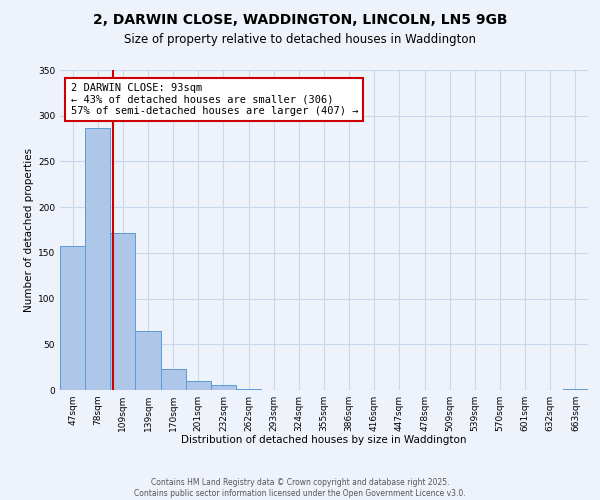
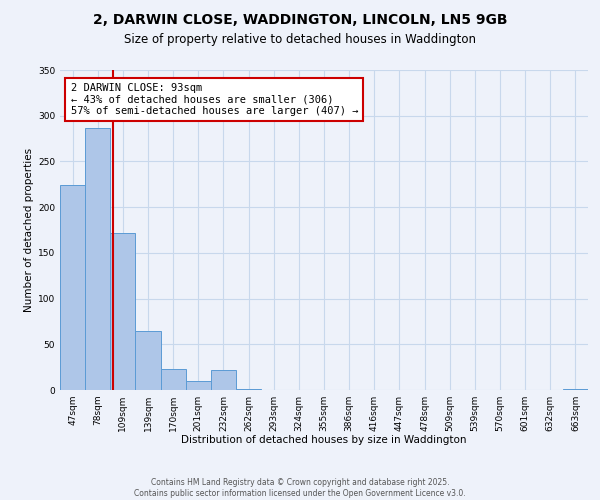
47sqm: 157 -> 224
232sqm: 6 -> 22
